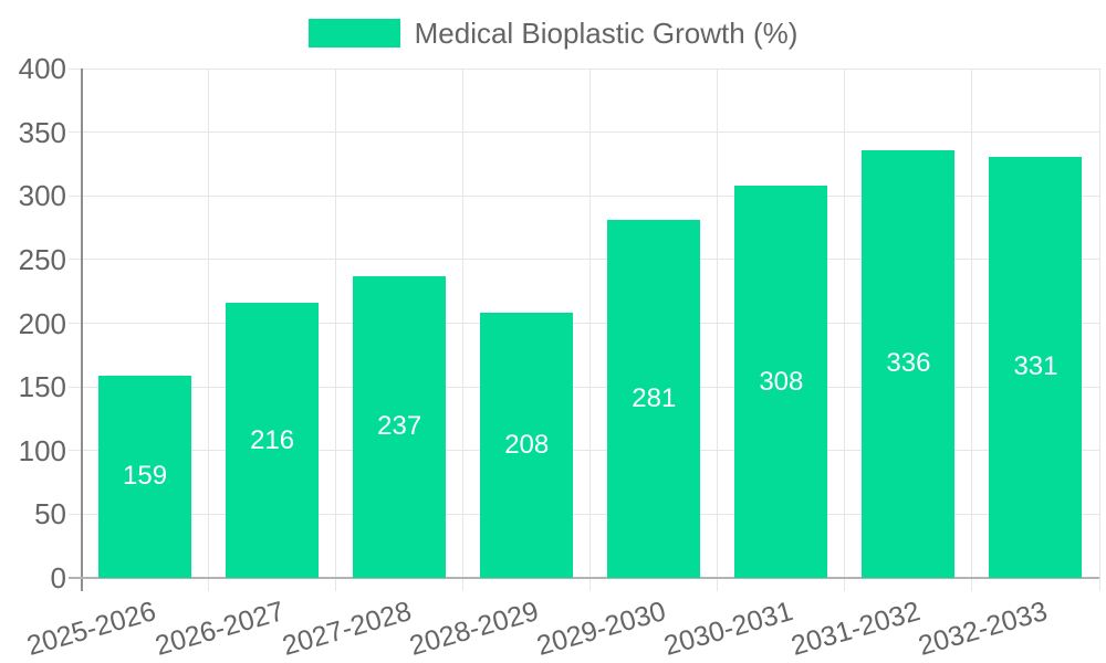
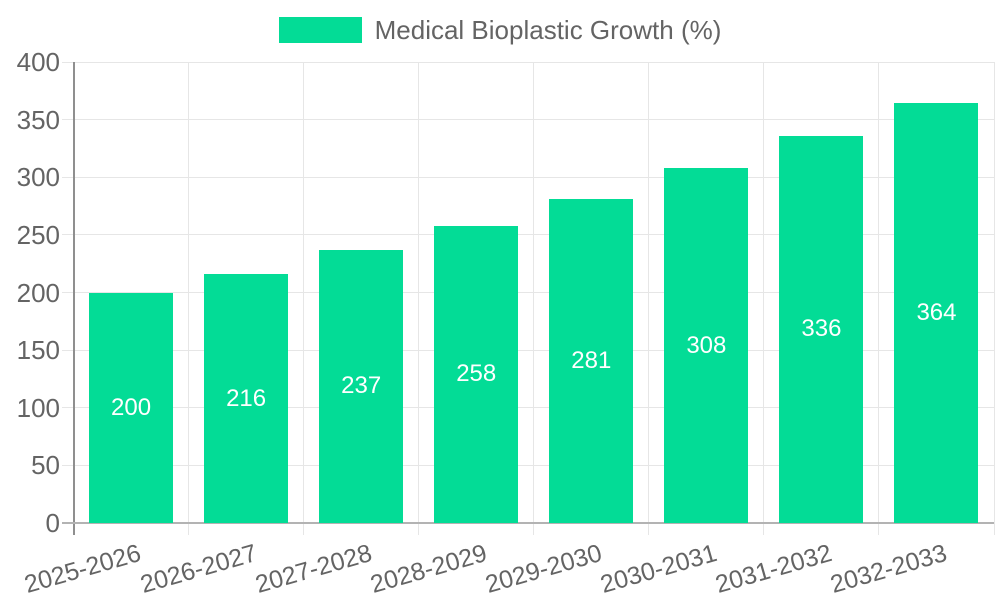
2025-2026: 159 -> 200
2028-2029: 208 -> 258
2032-2033: 331 -> 364
